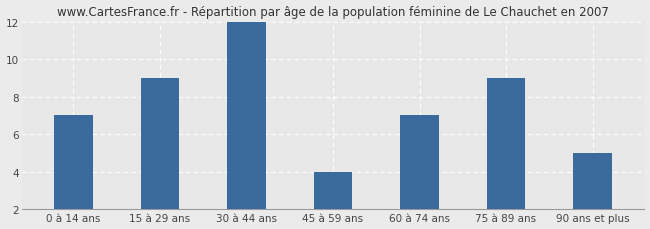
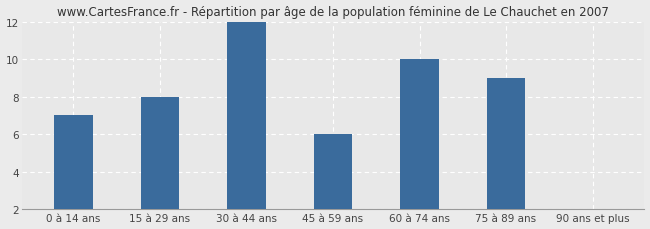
15 à 29 ans: 9 -> 8
45 à 59 ans: 4 -> 6
60 à 74 ans: 7 -> 10
90 ans et plus: 5 -> 2
